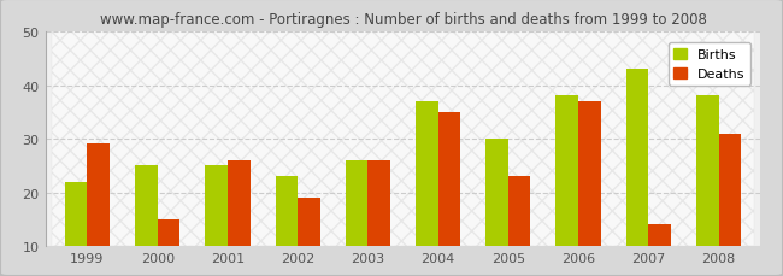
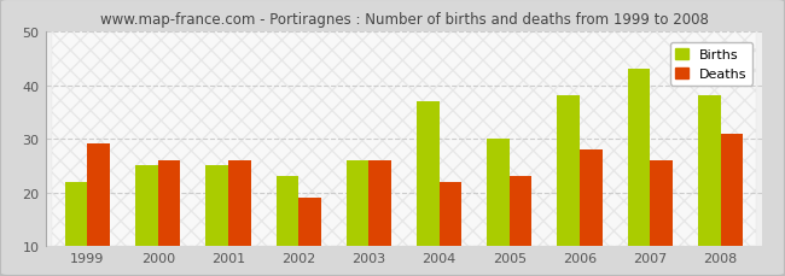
Deaths/2000: 15 -> 26
Deaths/2004: 35 -> 22
Deaths/2006: 37 -> 28
Deaths/2007: 14 -> 26
